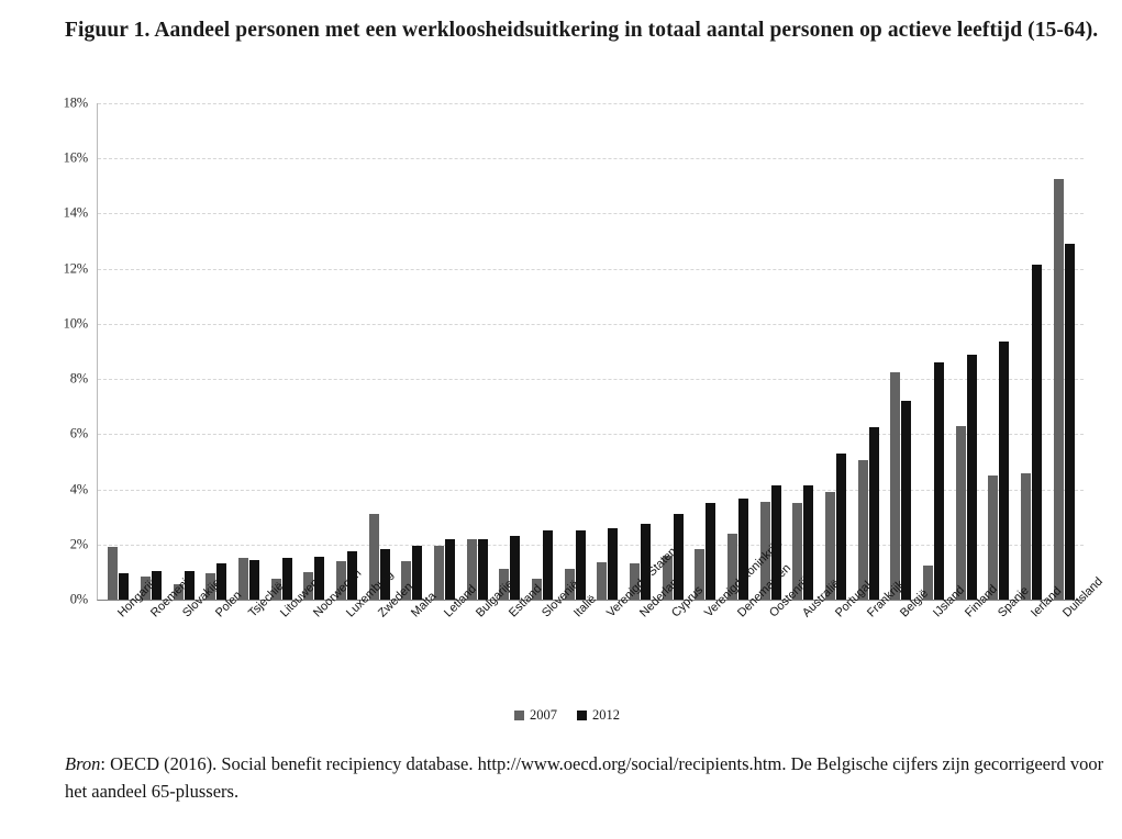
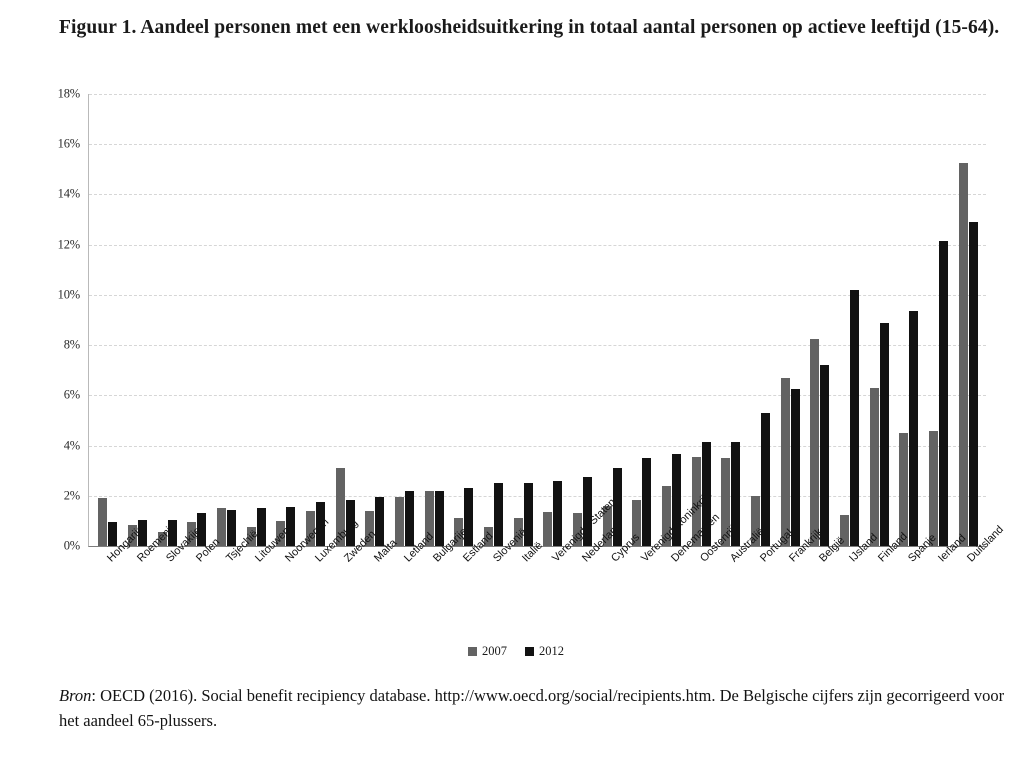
2007/Portugal: 3.9% -> 2.0%
2007/Frankrijk: 5.0% -> 6.7%
2012/IJsland: 8.6% -> 10.2%
